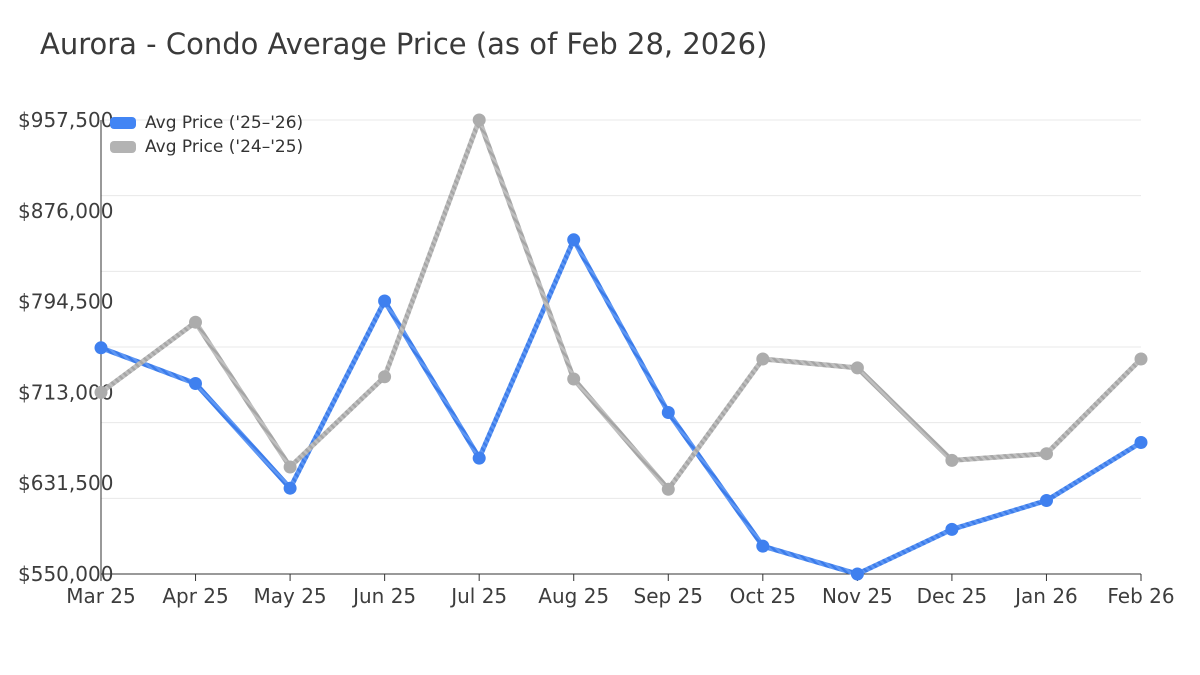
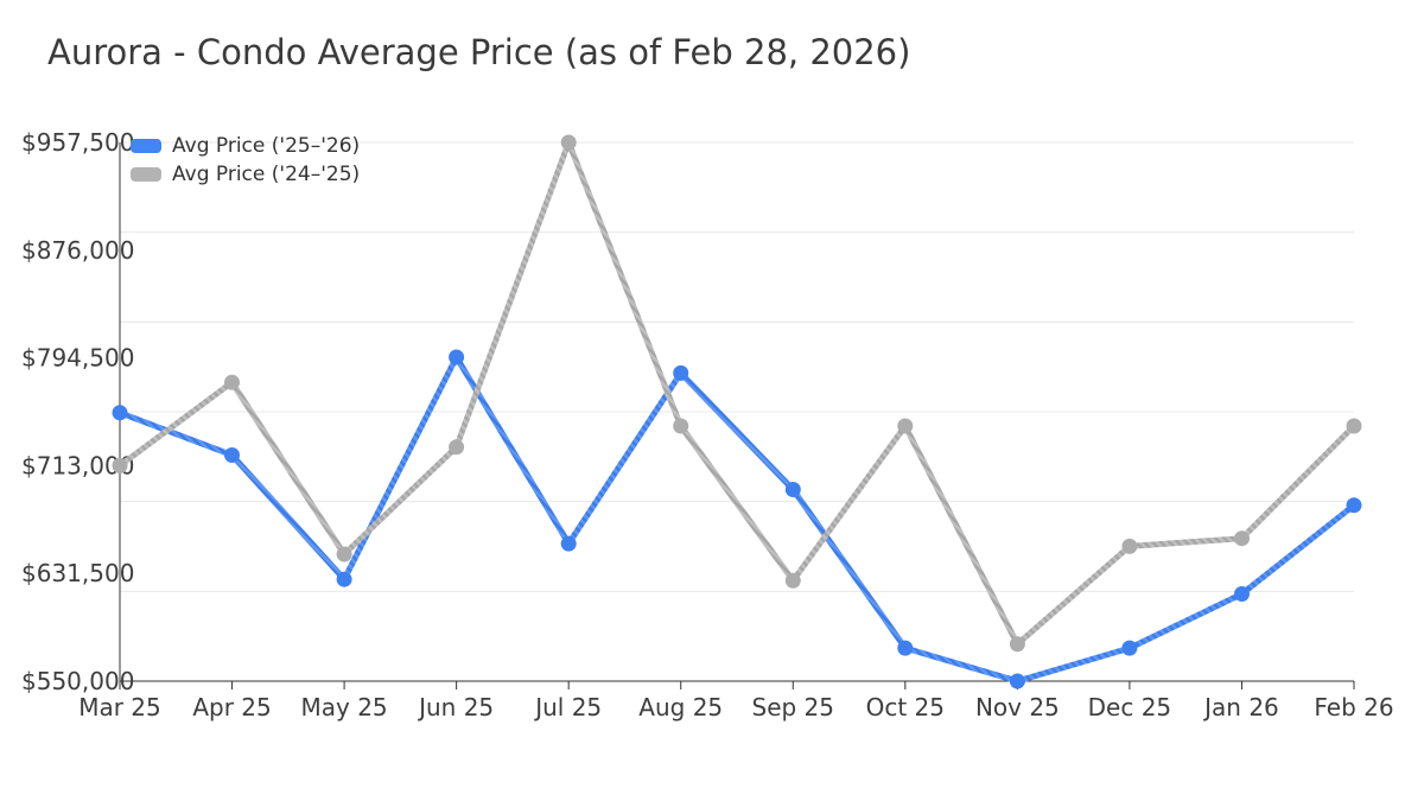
Avg Price ('25–'26)/Aug 25: $850000 -> $783000
Avg Price ('24–'25)/Aug 25: $725000 -> $743000
Avg Price ('24–'25)/Nov 25: $735000 -> $578000
Avg Price ('25–'26)/Dec 25: $590000 -> $575000
Avg Price ('25–'26)/Feb 26: $668000 -> $683000
